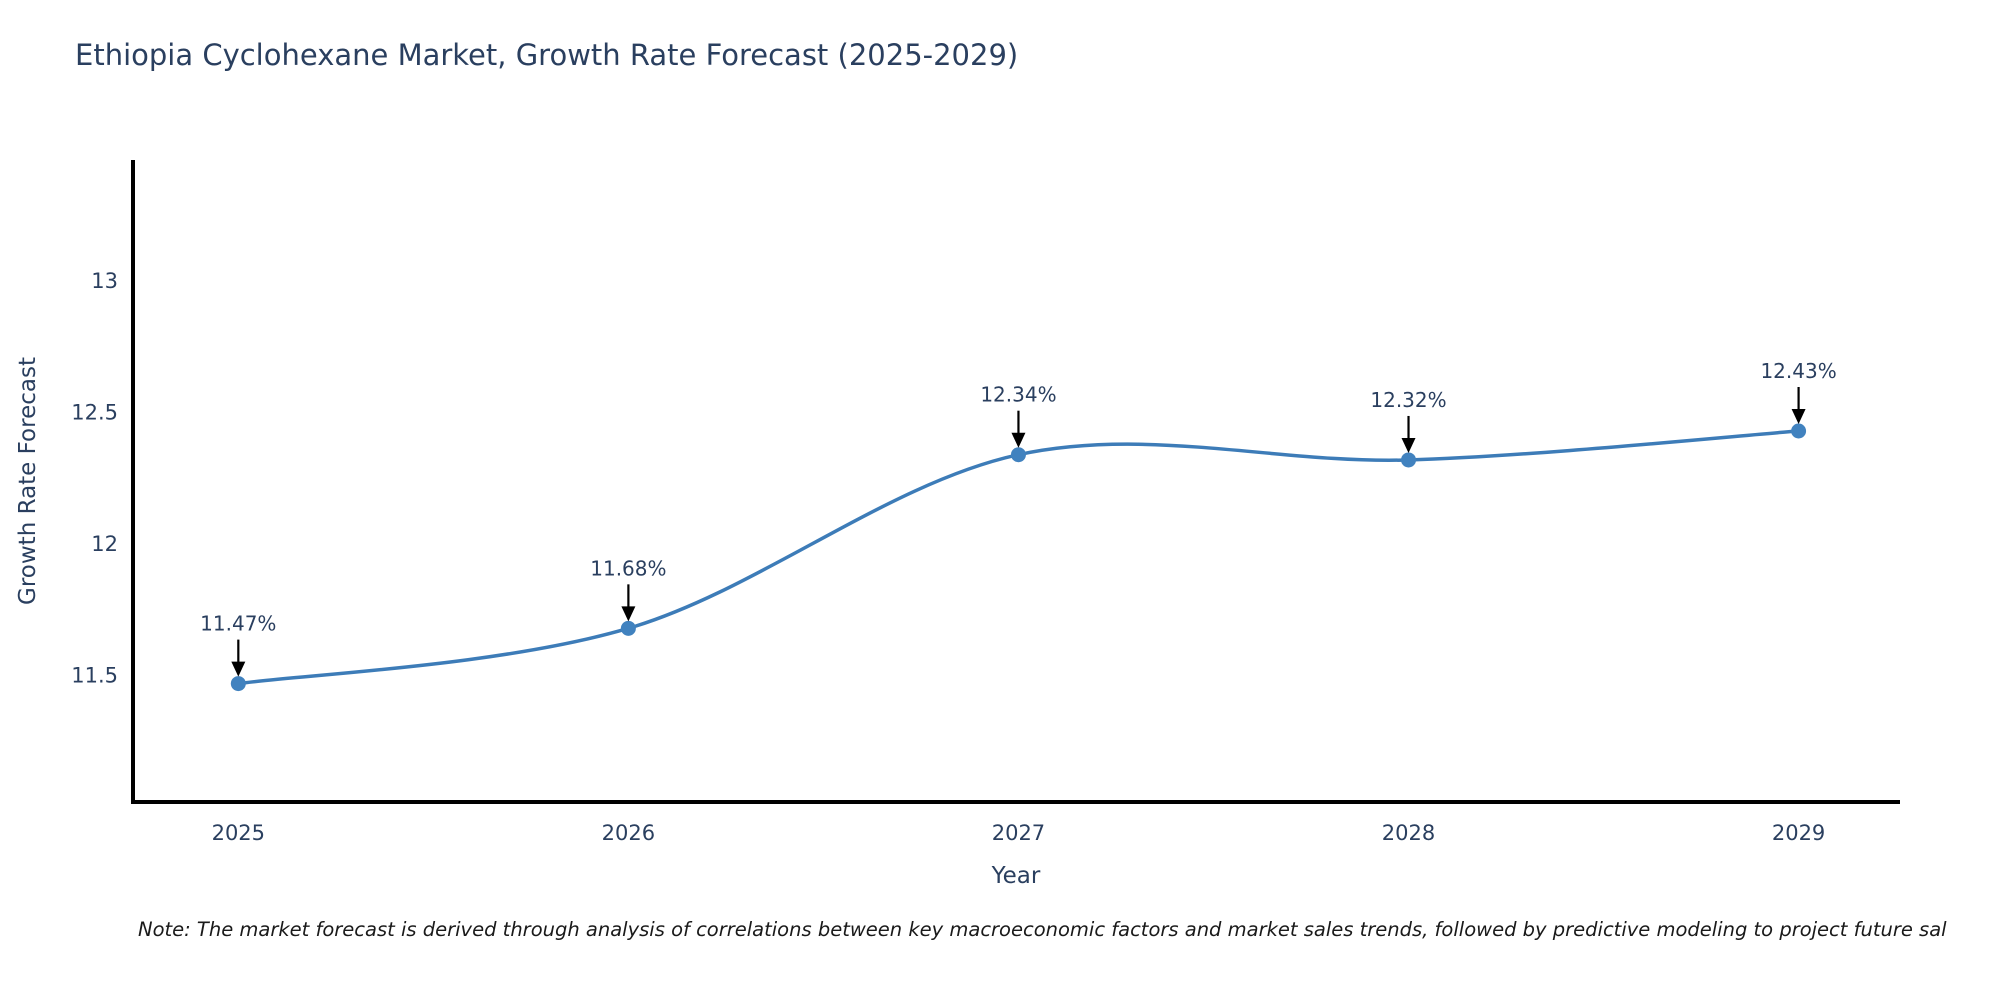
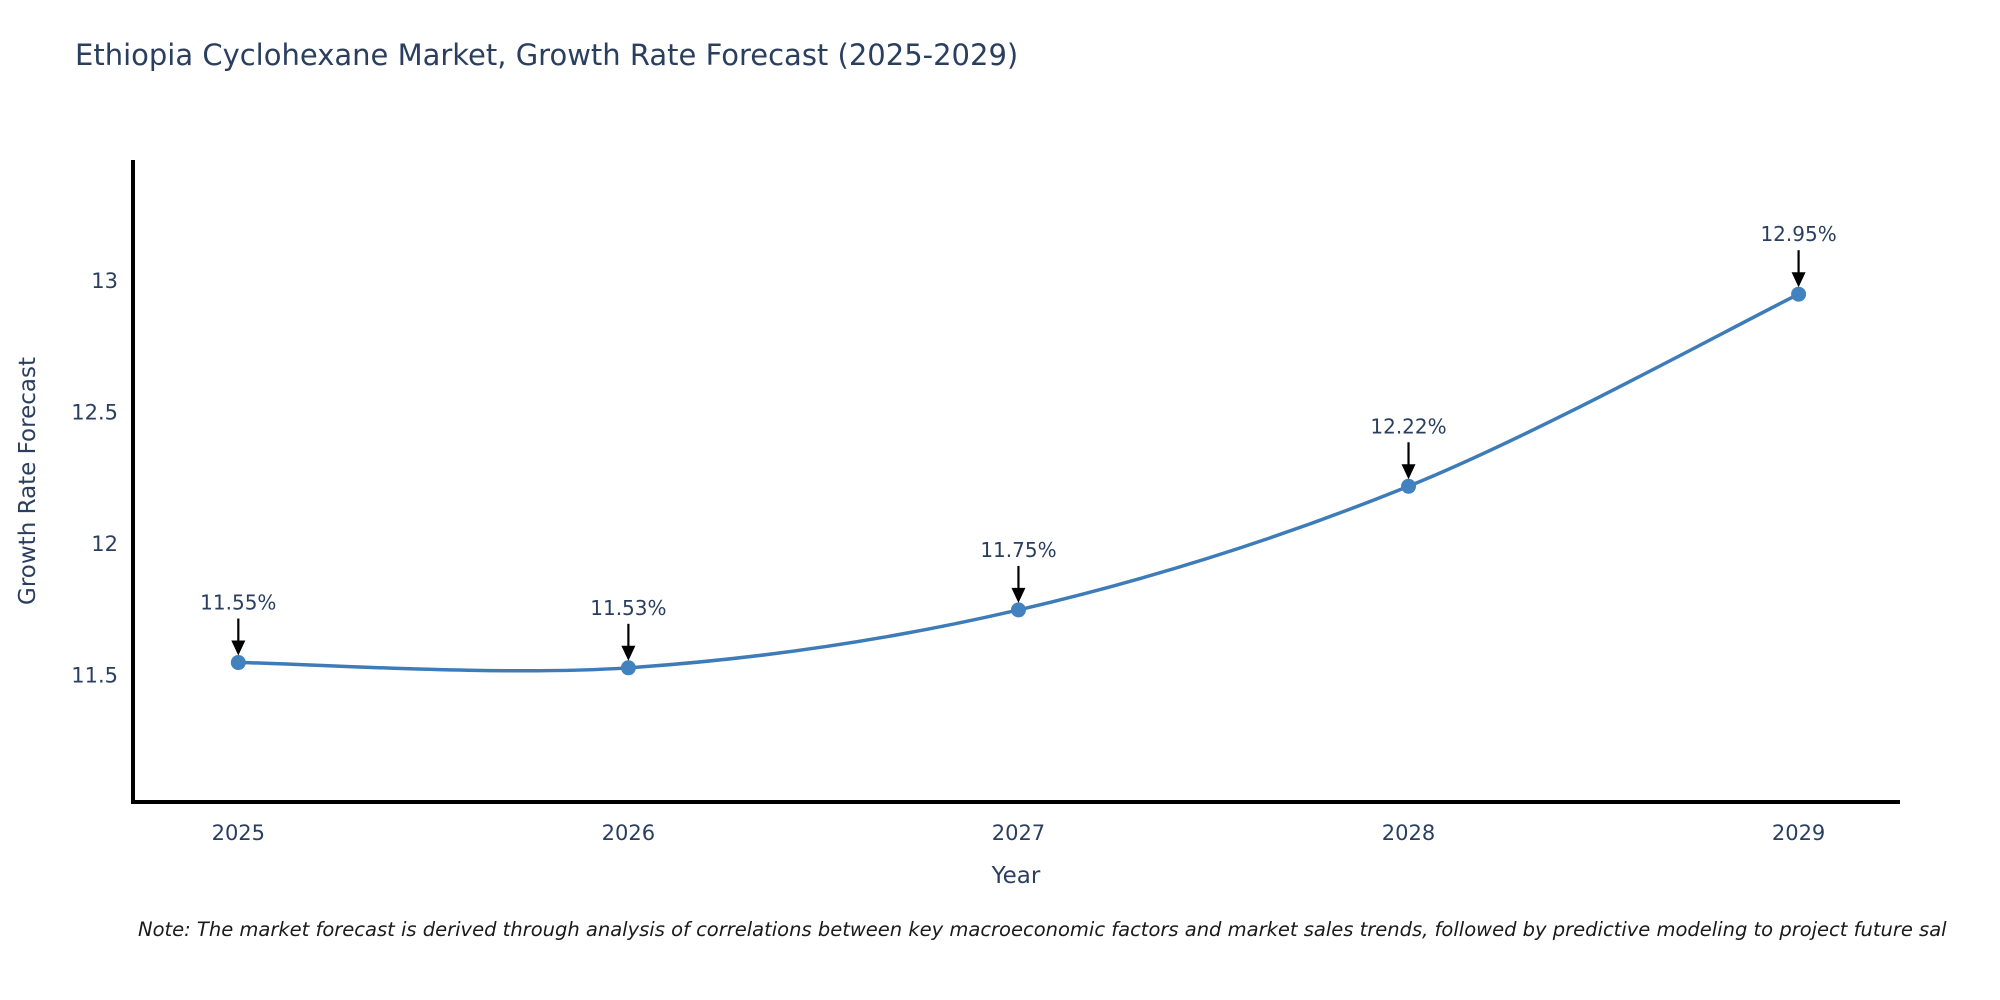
2025: 11.47% -> 11.55%
2026: 11.68% -> 11.53%
2027: 12.34% -> 11.75%
2028: 12.32% -> 12.22%
2029: 12.43% -> 12.95%
